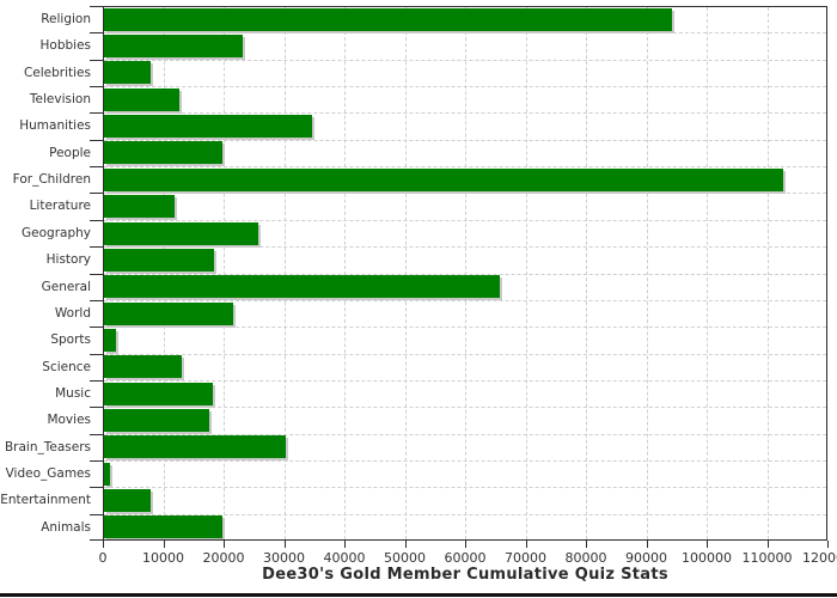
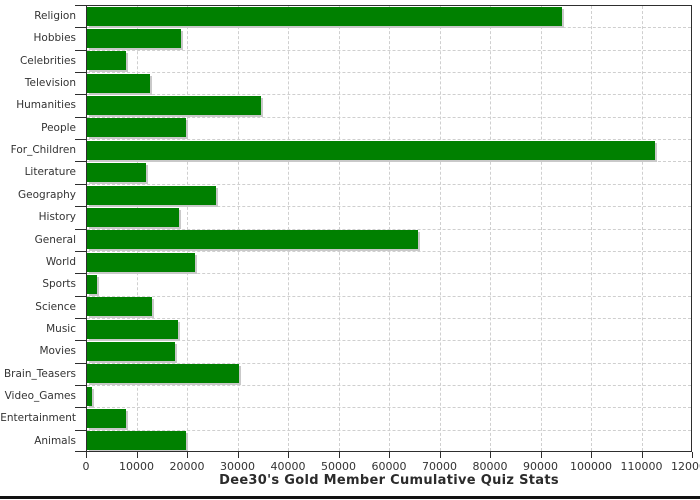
Hobbies: 23000 -> 19000
